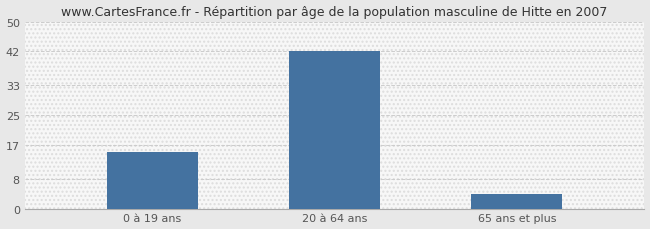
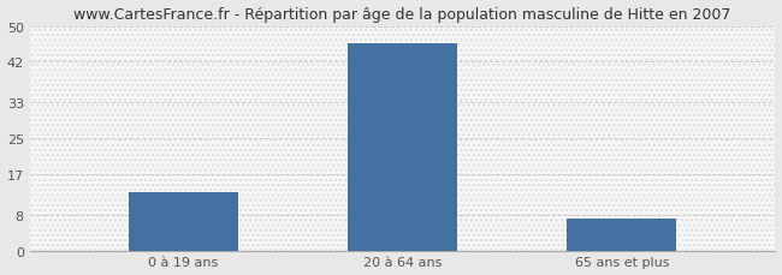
0 à 19 ans: 15 -> 13
20 à 64 ans: 42 -> 46
65 ans et plus: 4 -> 7
